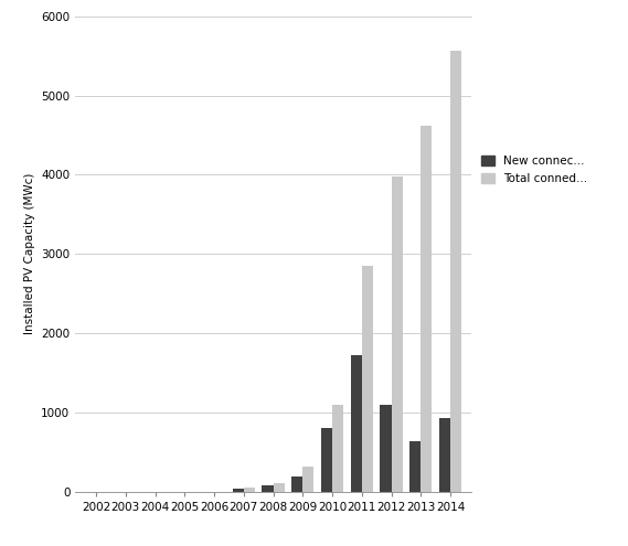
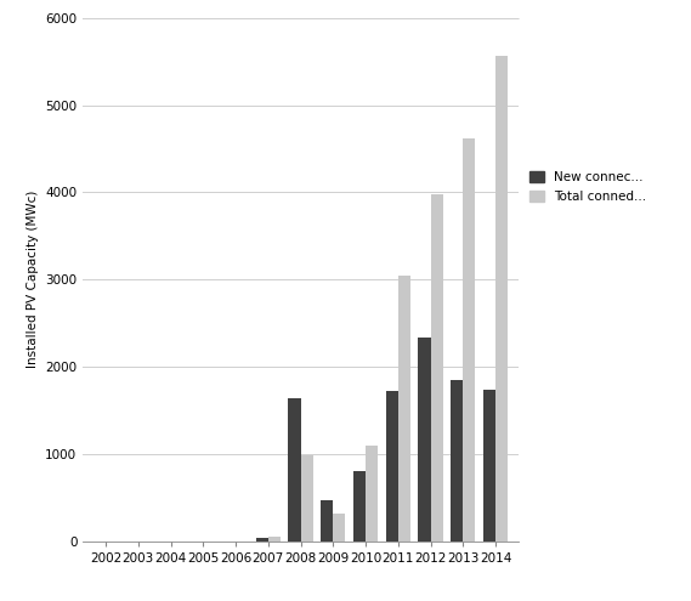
New connec.../2008: 80 -> 1640
Total conned.../2008: 110 -> 980
New connec.../2009: 180 -> 460
Total conned.../2011: 2850 -> 3040
New connec.../2012: 1100 -> 2340
New connec.../2013: 630 -> 1840
New connec.../2014: 930 -> 1740
